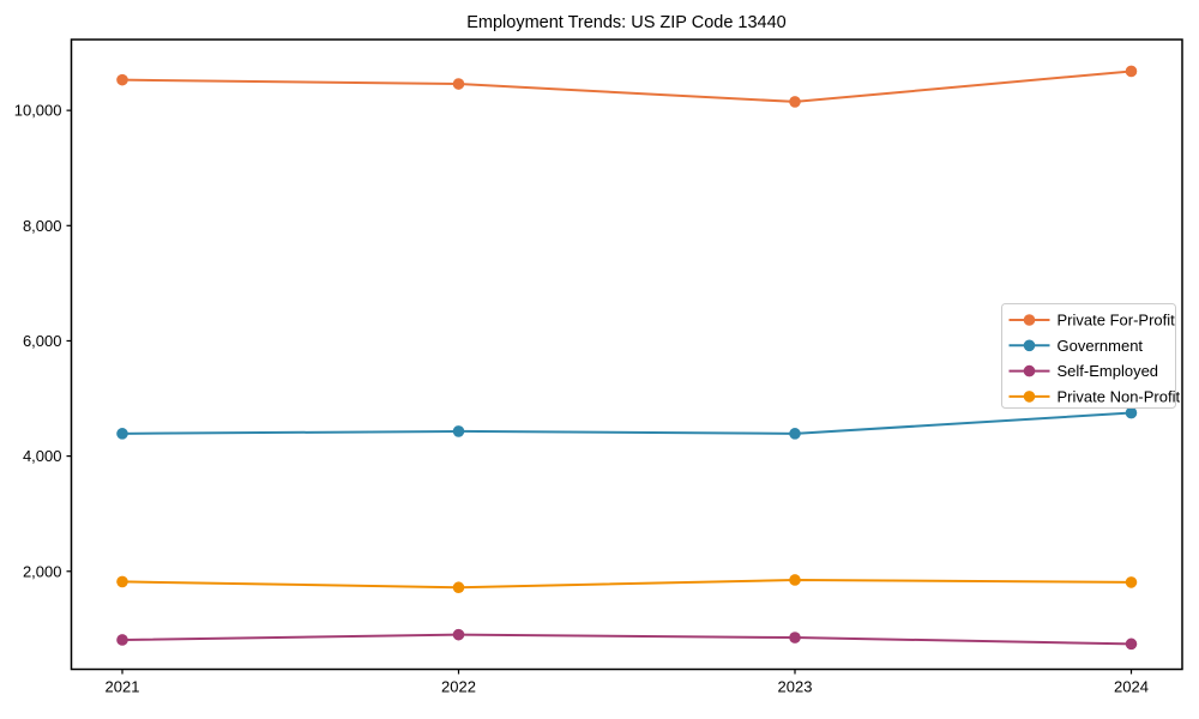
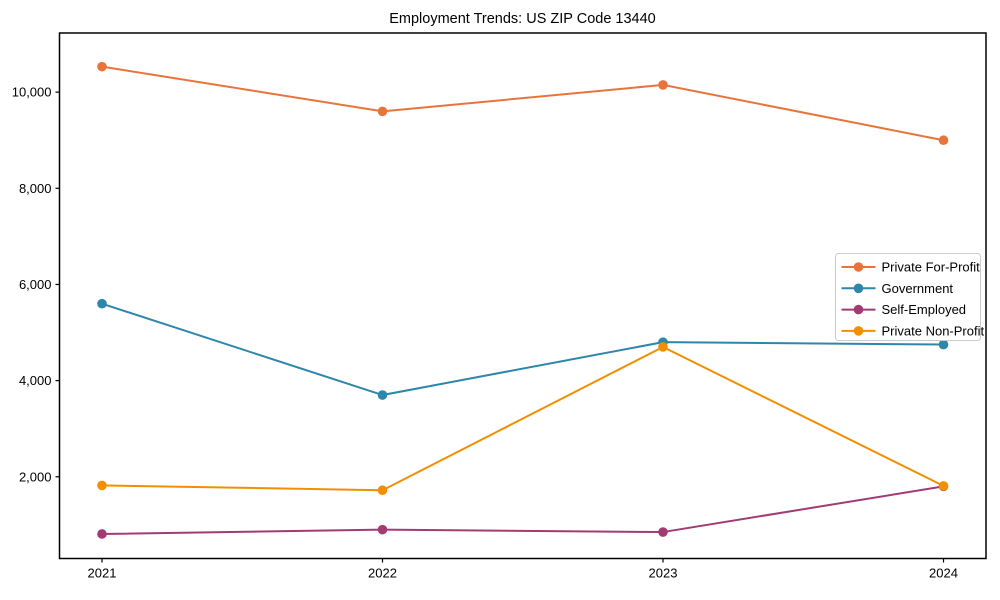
Government/2021: 4400 -> 5600
Private For-Profit/2022: 10500 -> 9600
Government/2022: 4400 -> 3700
Government/2023: 4400 -> 4800
Private Non-Profit/2023: 1800 -> 4700
Private For-Profit/2024: 10700 -> 9000
Self-Employed/2024: 700 -> 1800
